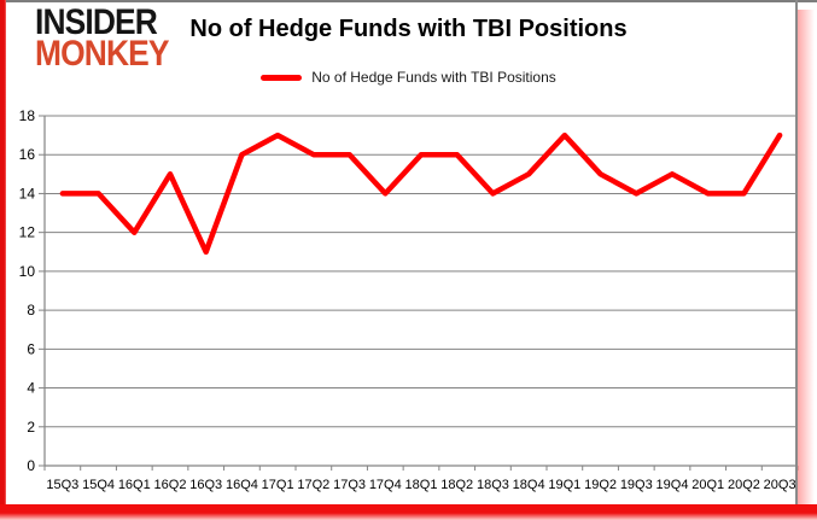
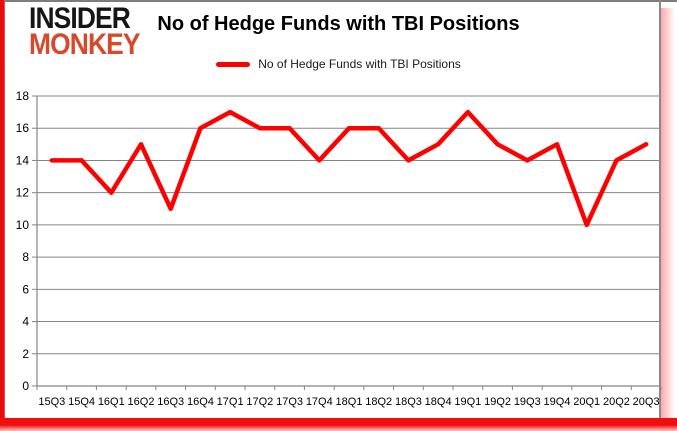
20Q1: 14 -> 10
20Q3: 17 -> 15
